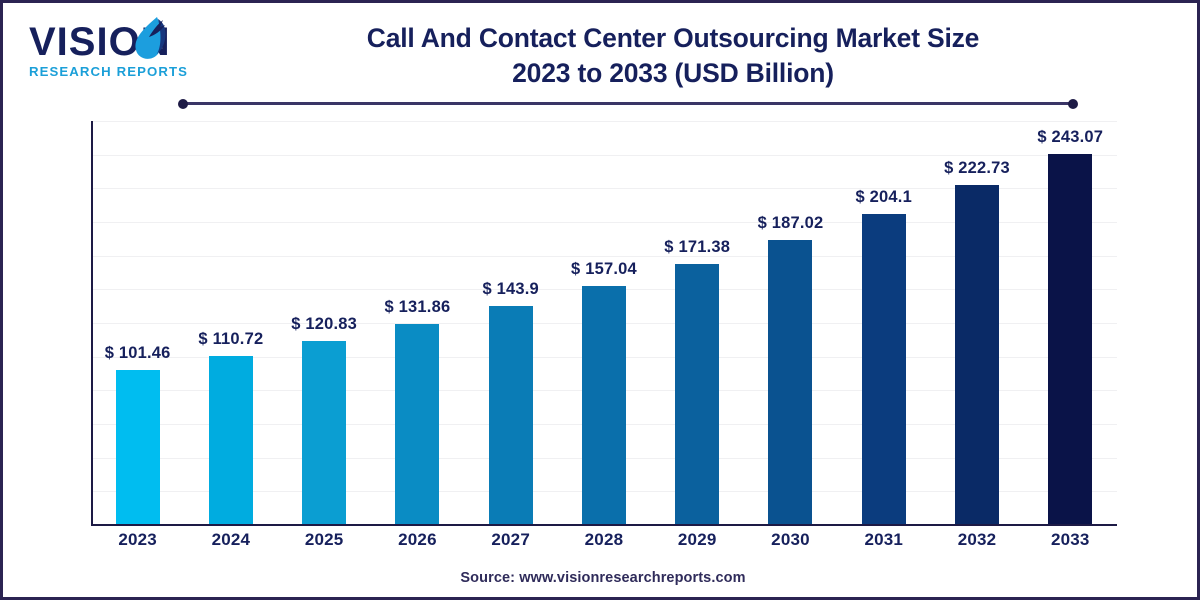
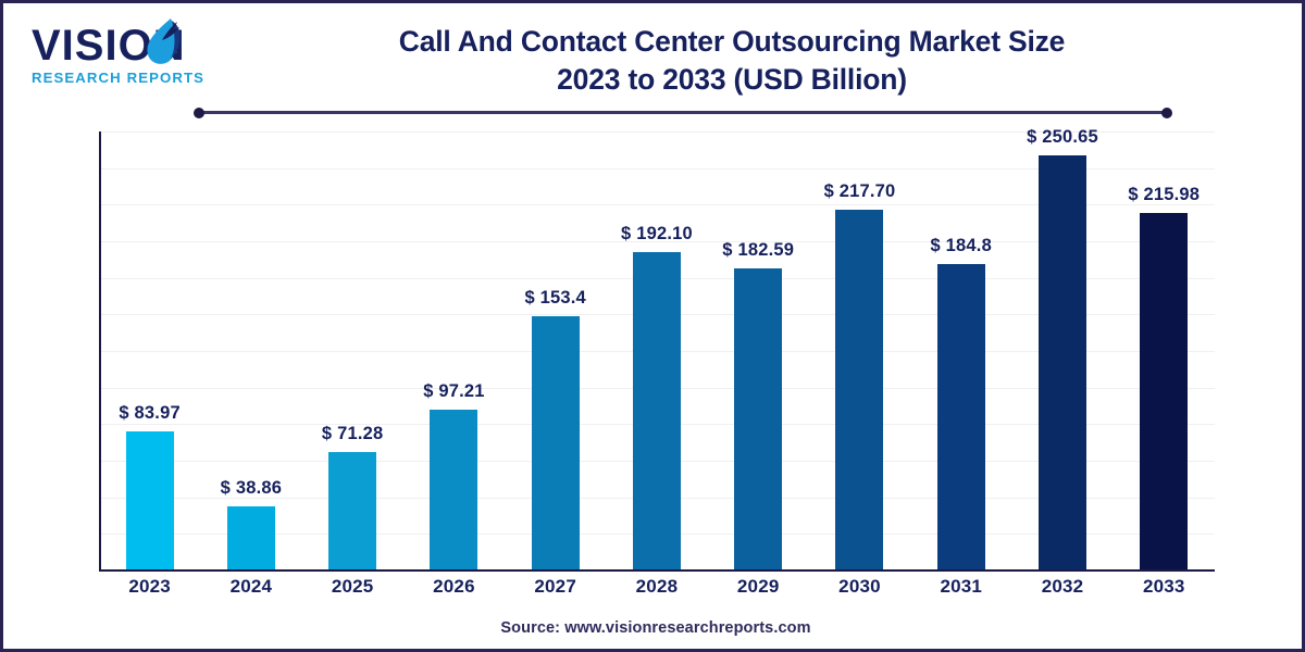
2023: 101.46 -> 83.97
2024: 110.72 -> 38.86
2025: 120.83 -> 71.28
2026: 131.86 -> 97.21
2027: 143.9 -> 153.4
2028: 157.04 -> 192.10
2029: 171.38 -> 182.59
2030: 187.02 -> 217.70
2031: 204.1 -> 184.8
2032: 222.73 -> 250.65
2033: 243.07 -> 215.98
